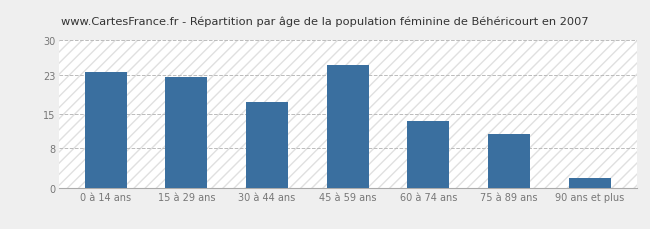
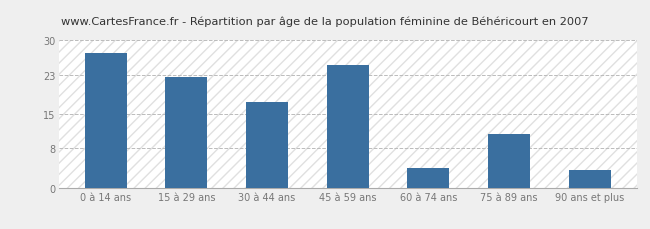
0 à 14 ans: 23.5 -> 27.5
60 à 74 ans: 13.5 -> 4.0
90 ans et plus: 2.0 -> 3.5
